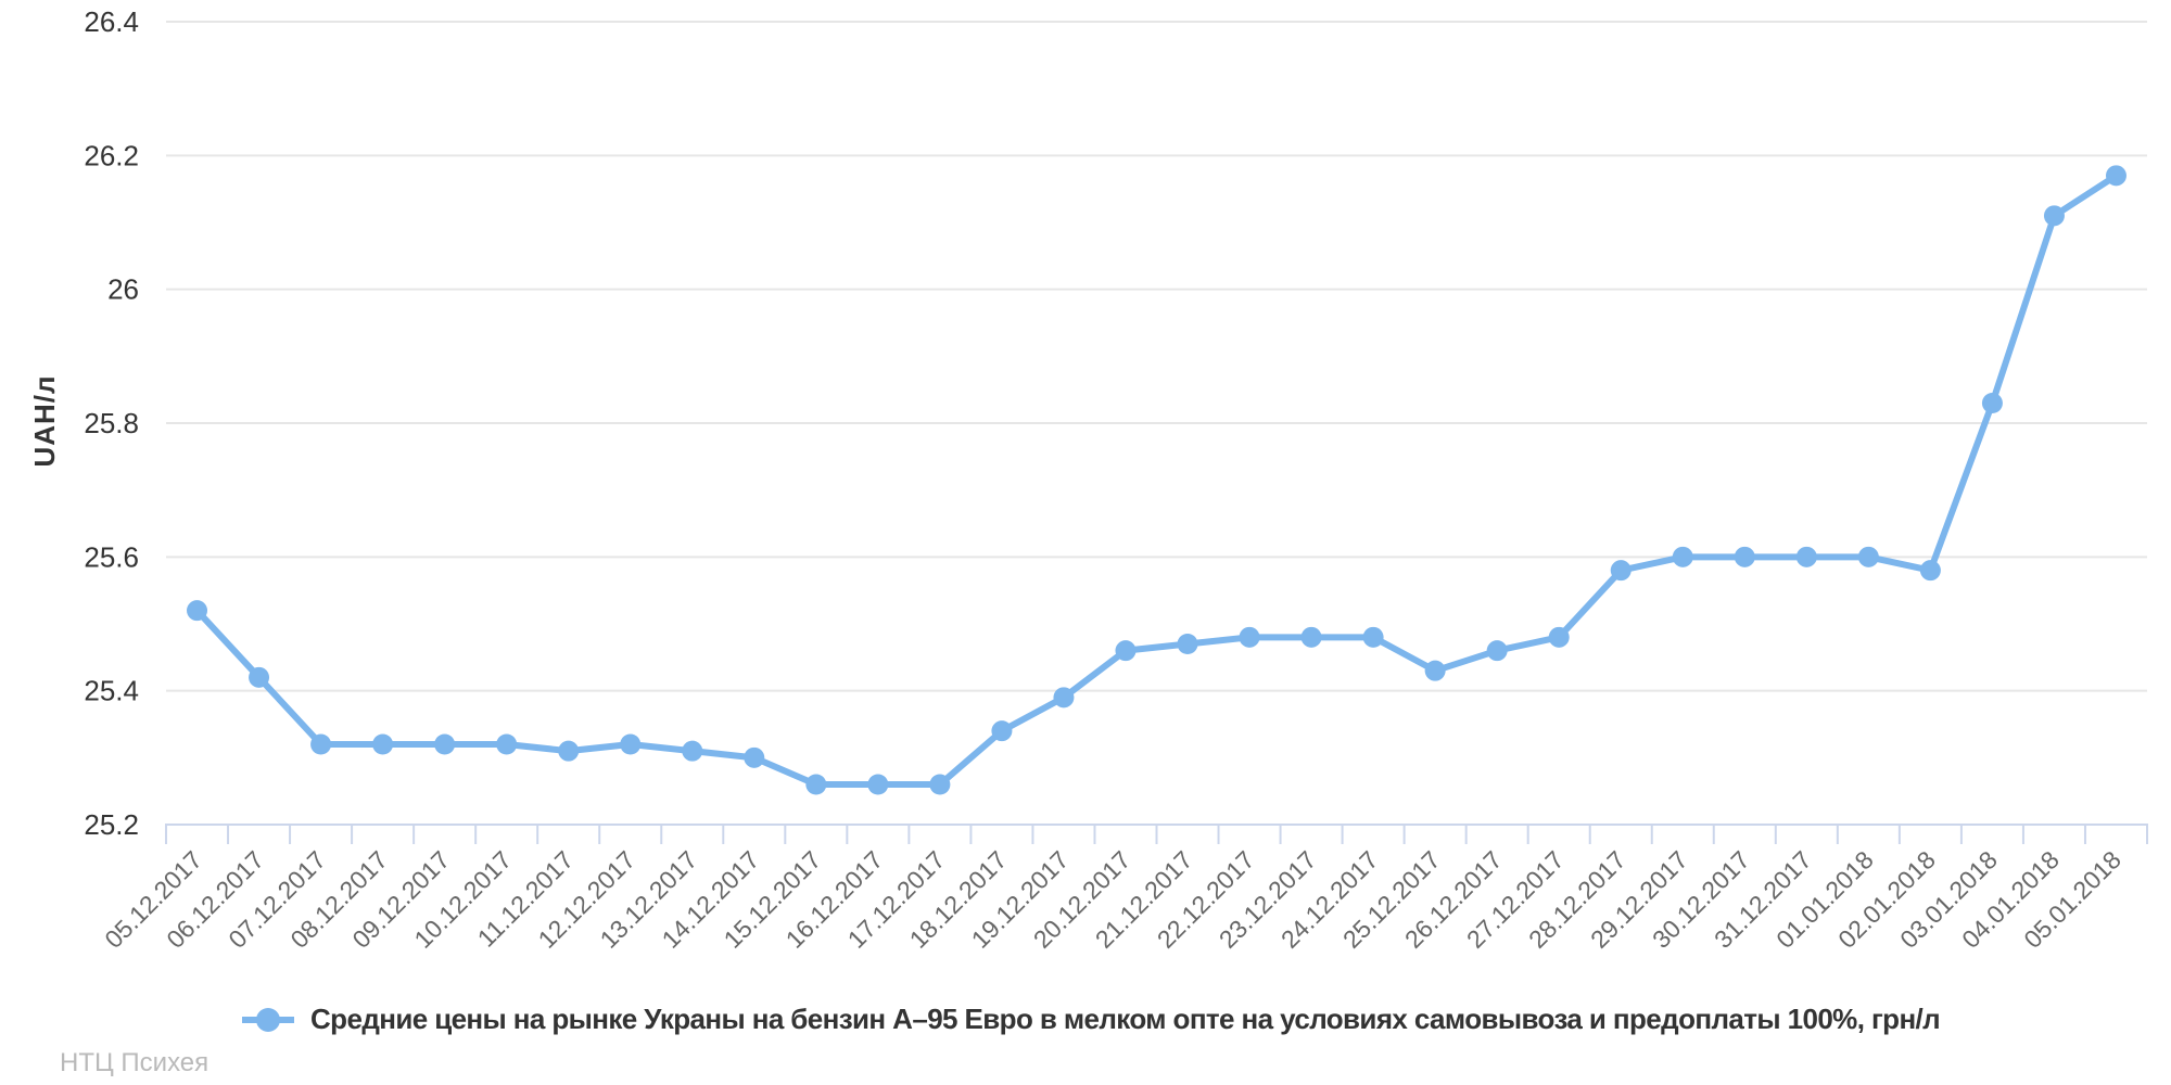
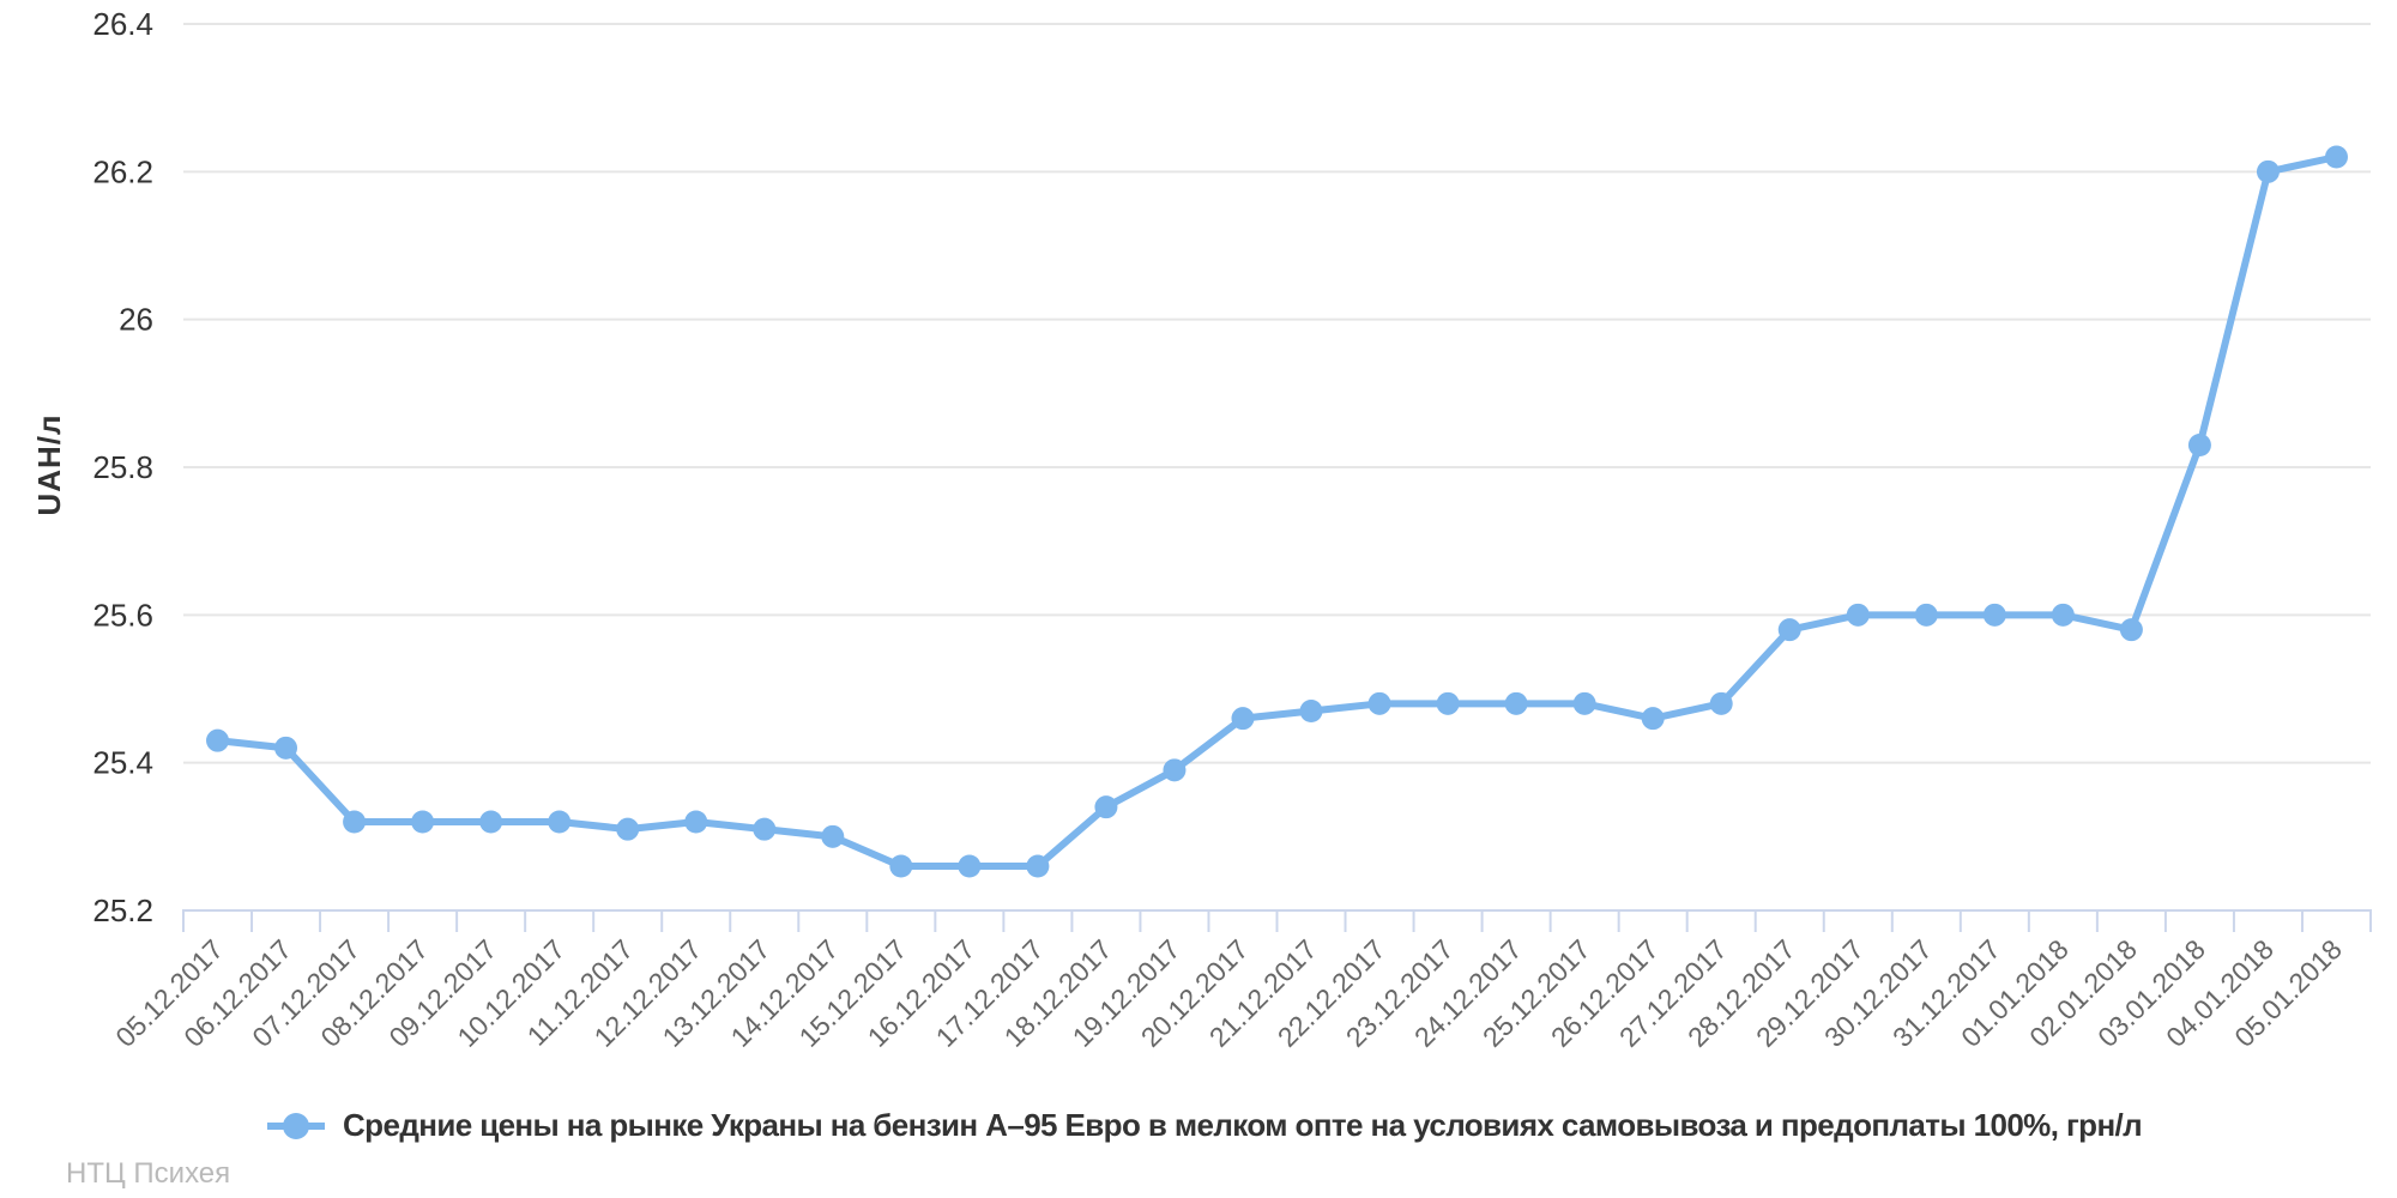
05.12.2017: 25.52 -> 25.43
25.12.2017: 25.43 -> 25.48
04.01.2018: 26.11 -> 26.20
05.01.2018: 26.17 -> 26.22
